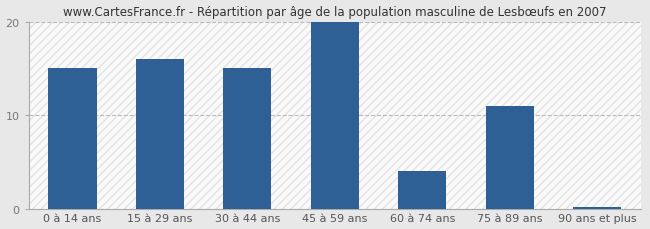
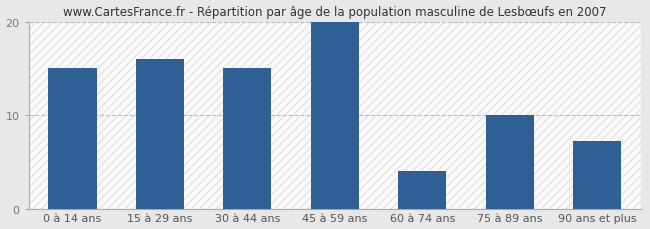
75 à 89 ans: 11.0 -> 10.0
90 ans et plus: 0.2 -> 7.2
